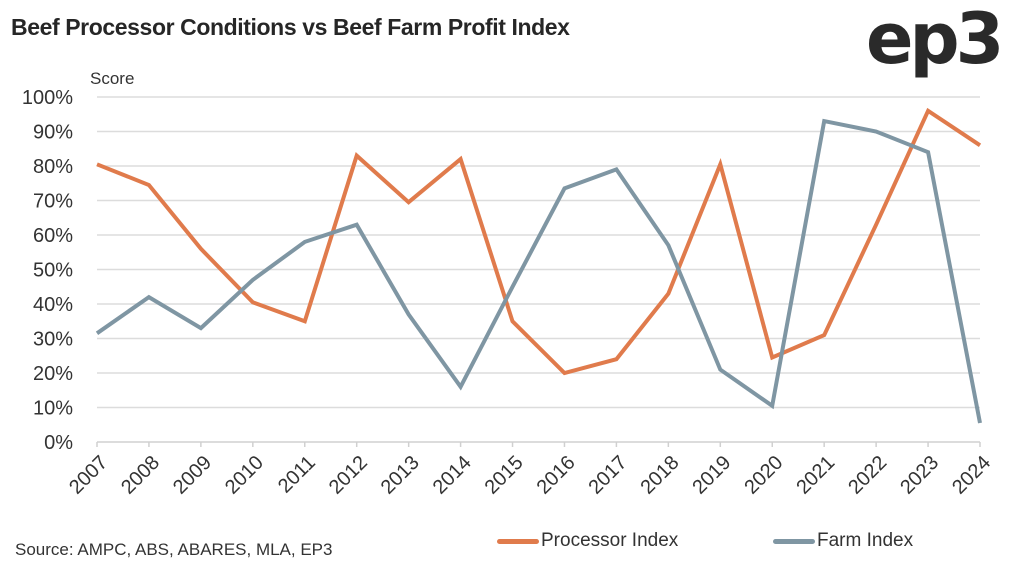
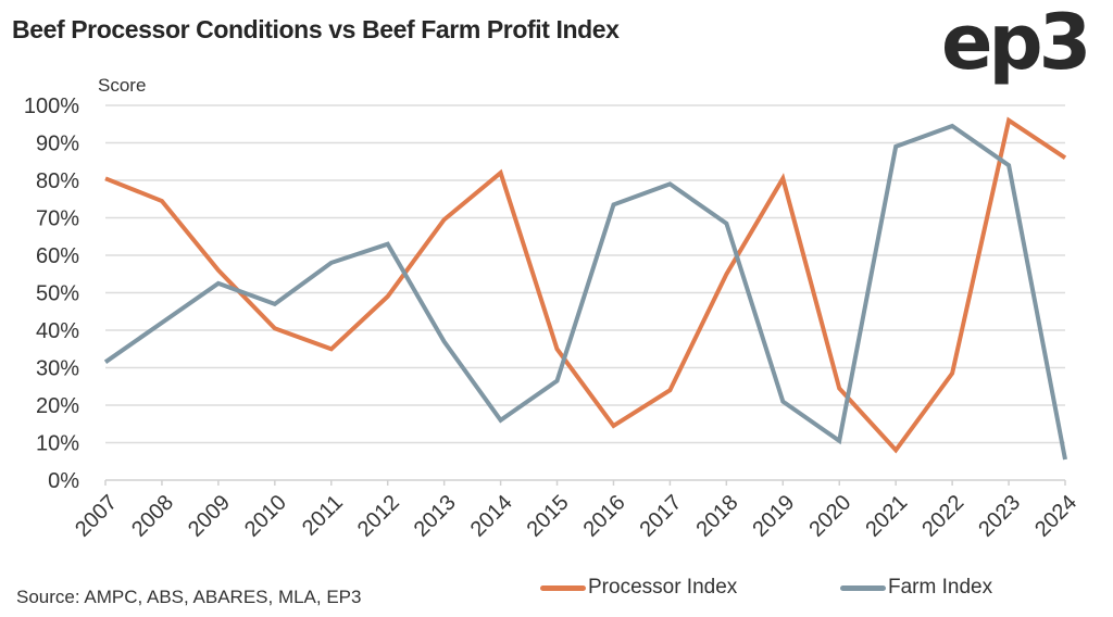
Farm Index/2009: 33% -> 52%
Processor Index/2012: 83% -> 49%
Farm Index/2015: 45% -> 26%
Processor Index/2016: 20% -> 14%
Processor Index/2018: 43% -> 55%
Farm Index/2018: 57% -> 68%
Processor Index/2021: 31% -> 8%
Farm Index/2021: 93% -> 89%
Processor Index/2022: 63% -> 28%
Farm Index/2022: 90% -> 94%
